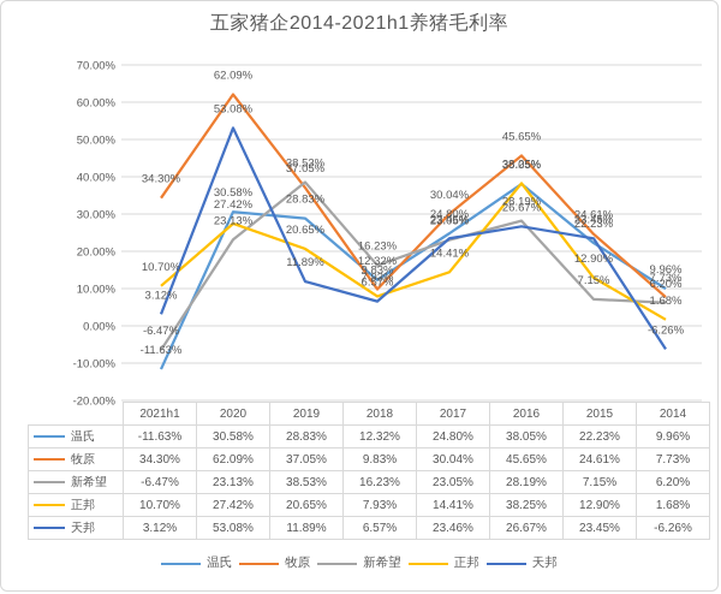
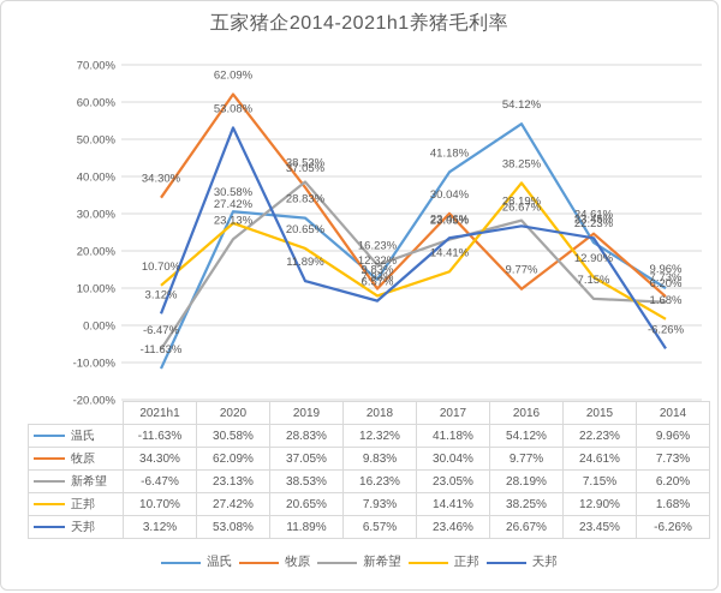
温氏/2017: 24.80% -> 41.18%
温氏/2016: 38.05% -> 54.12%
牧原/2016: 45.65% -> 9.77%
